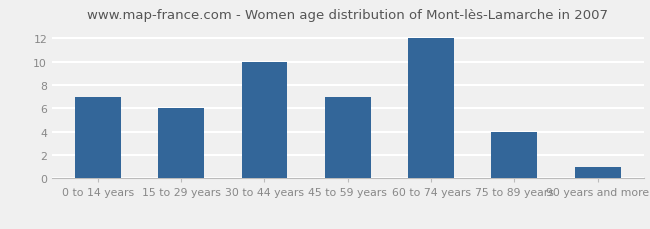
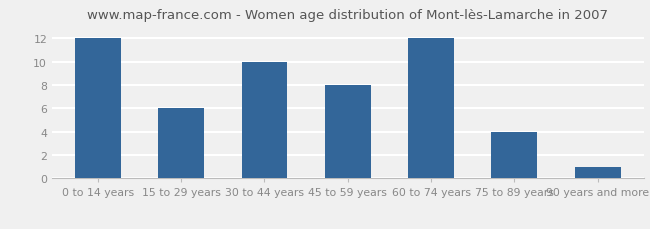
0 to 14 years: 7 -> 12
45 to 59 years: 7 -> 8
